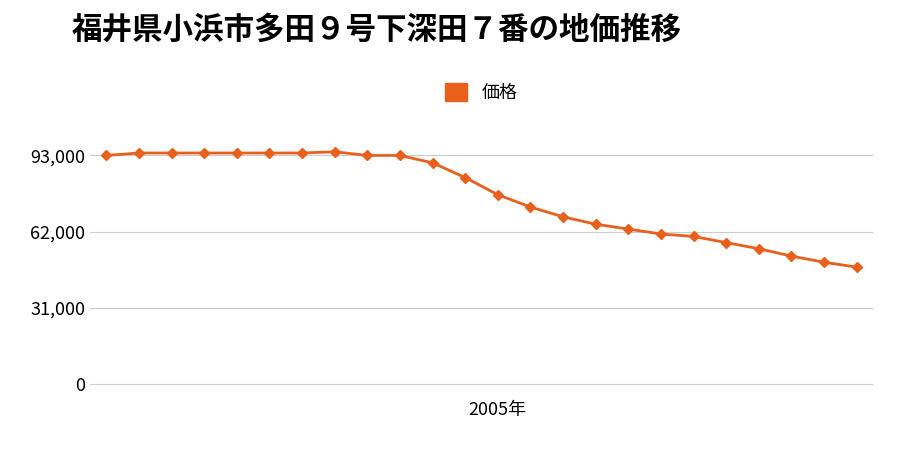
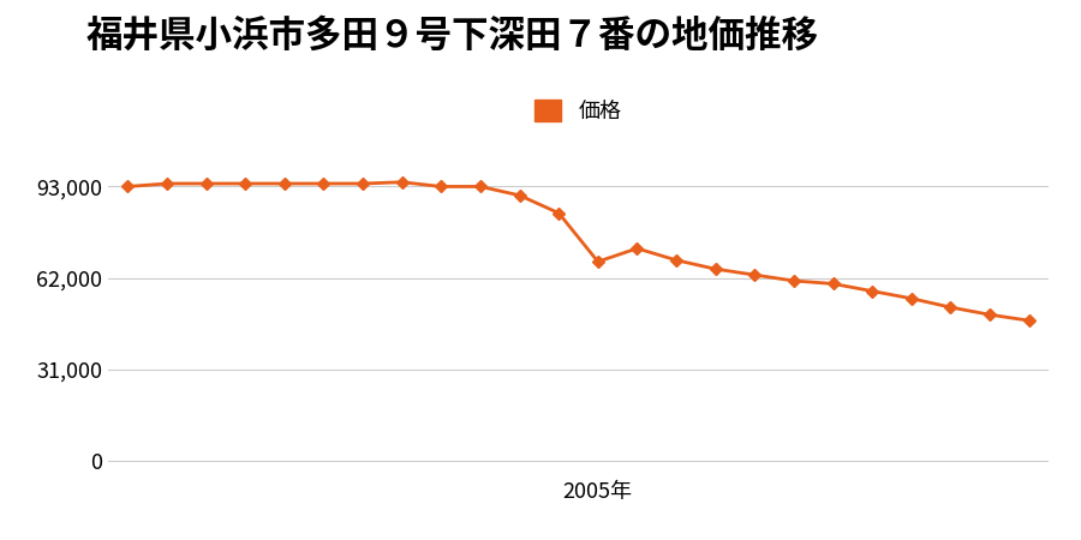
2005年: 77,000 -> 67,500
